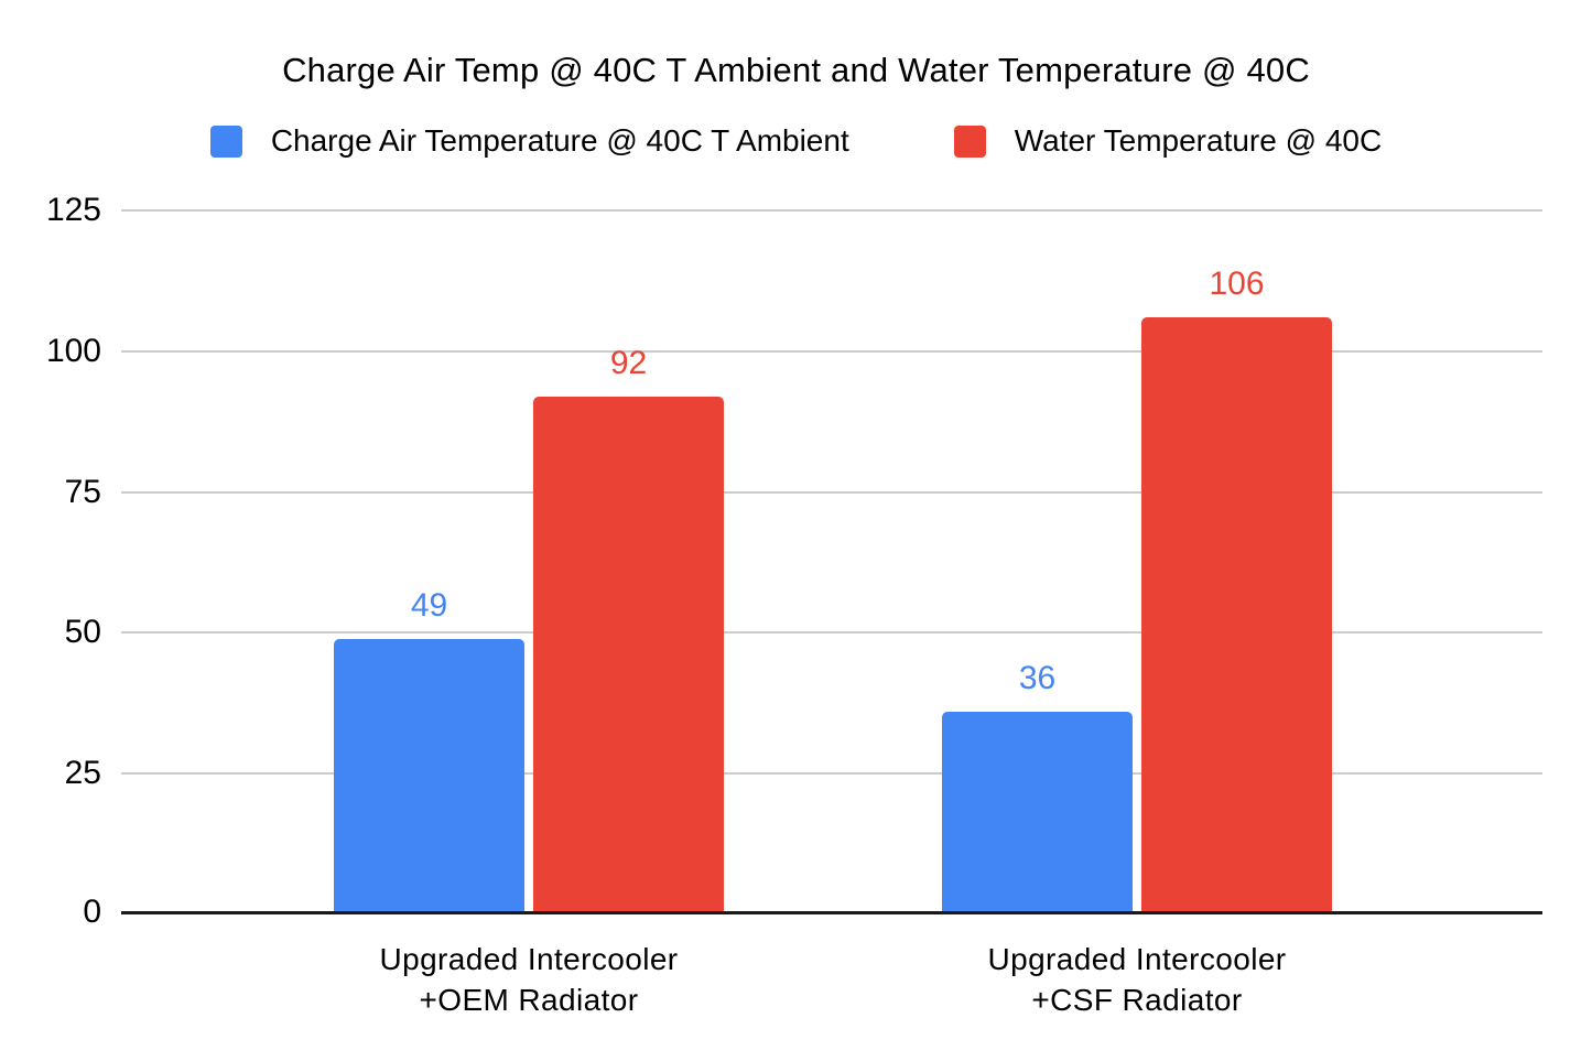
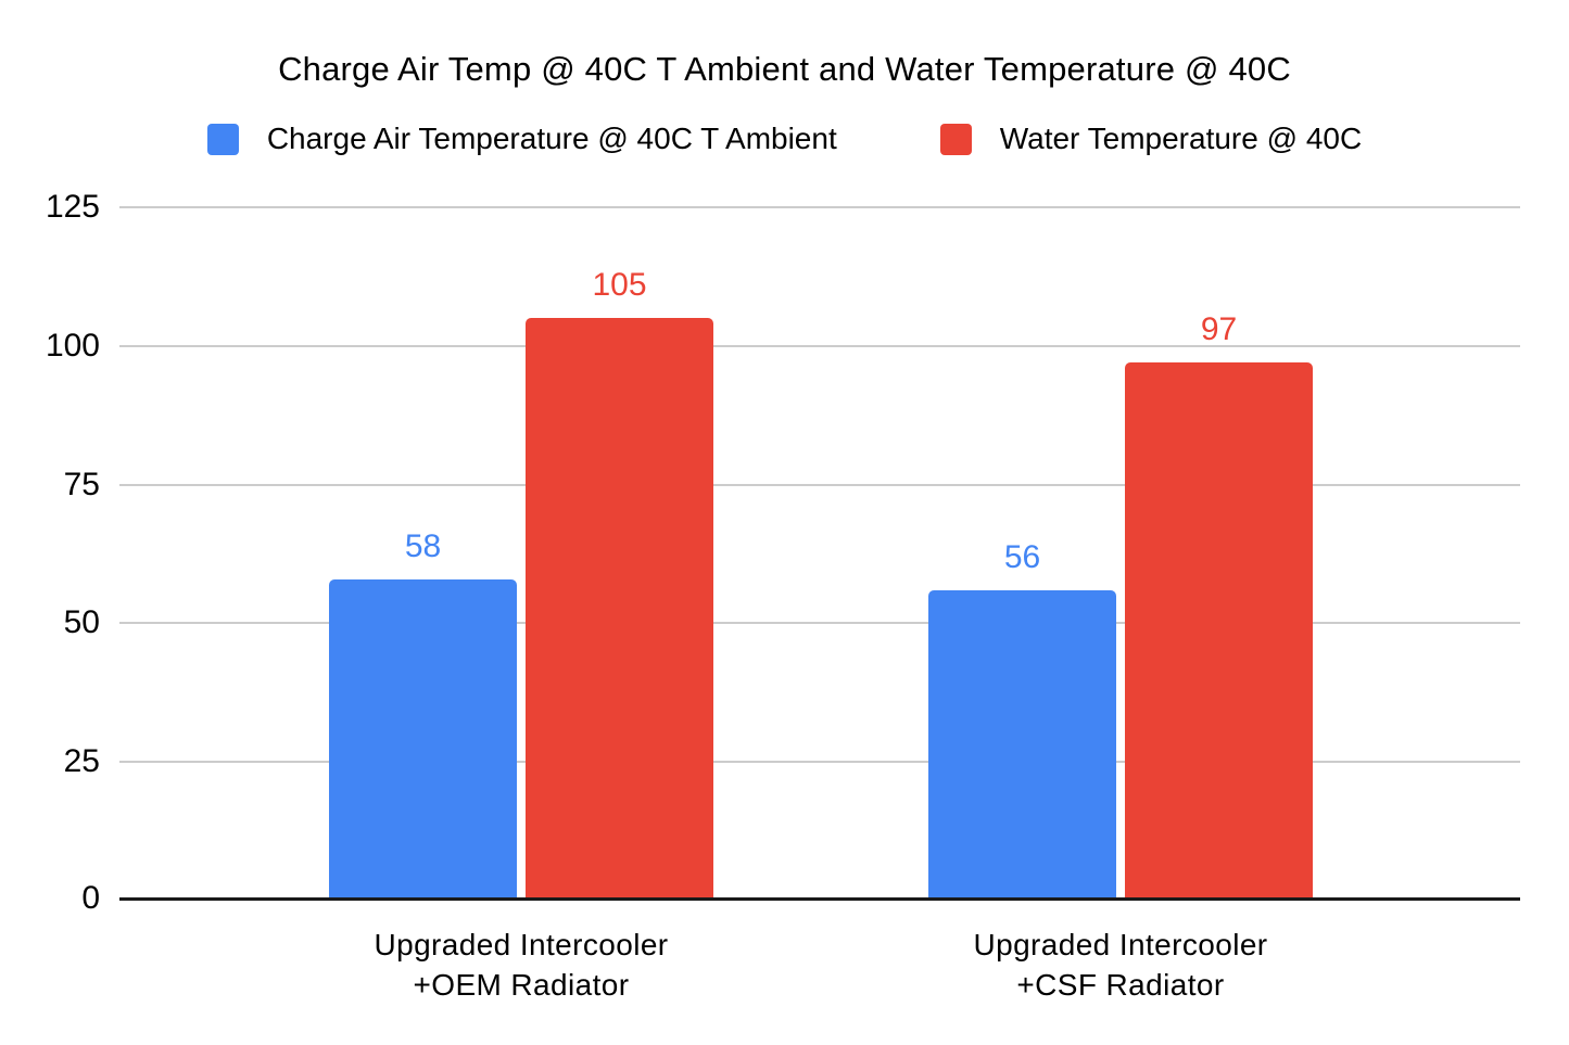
Charge Air Temperature @ 40C T Ambient/Upgraded Intercooler +OEM Radiator: 49 -> 58
Water Temperature @ 40C/Upgraded Intercooler +OEM Radiator: 92 -> 105
Charge Air Temperature @ 40C T Ambient/Upgraded Intercooler +CSF Radiator: 36 -> 56
Water Temperature @ 40C/Upgraded Intercooler +CSF Radiator: 106 -> 97
